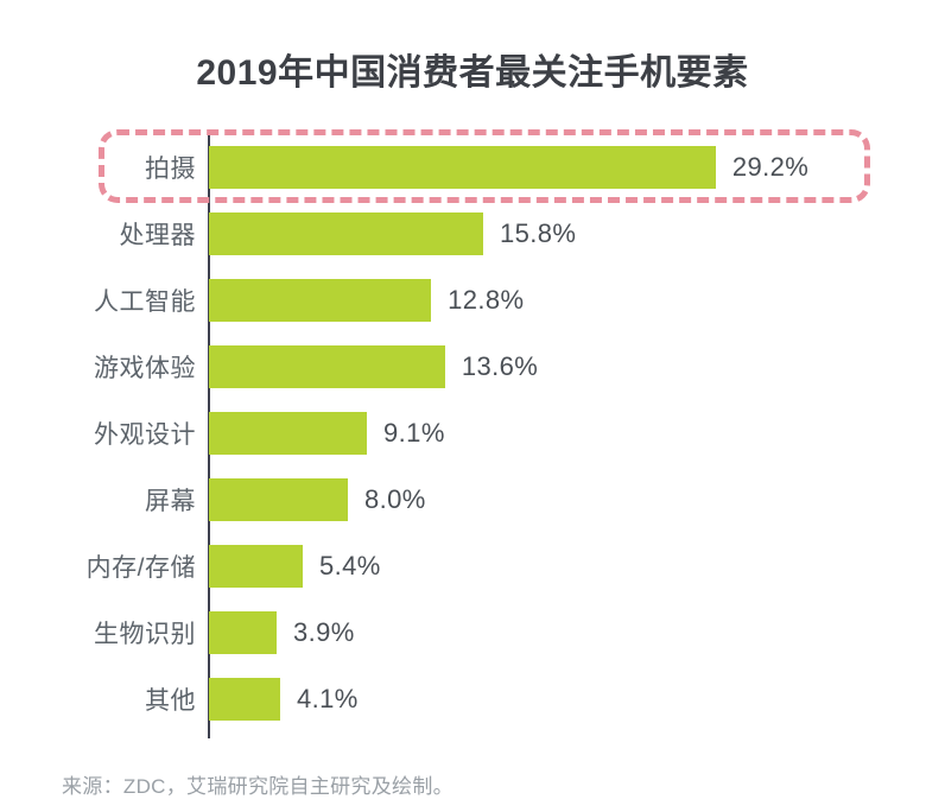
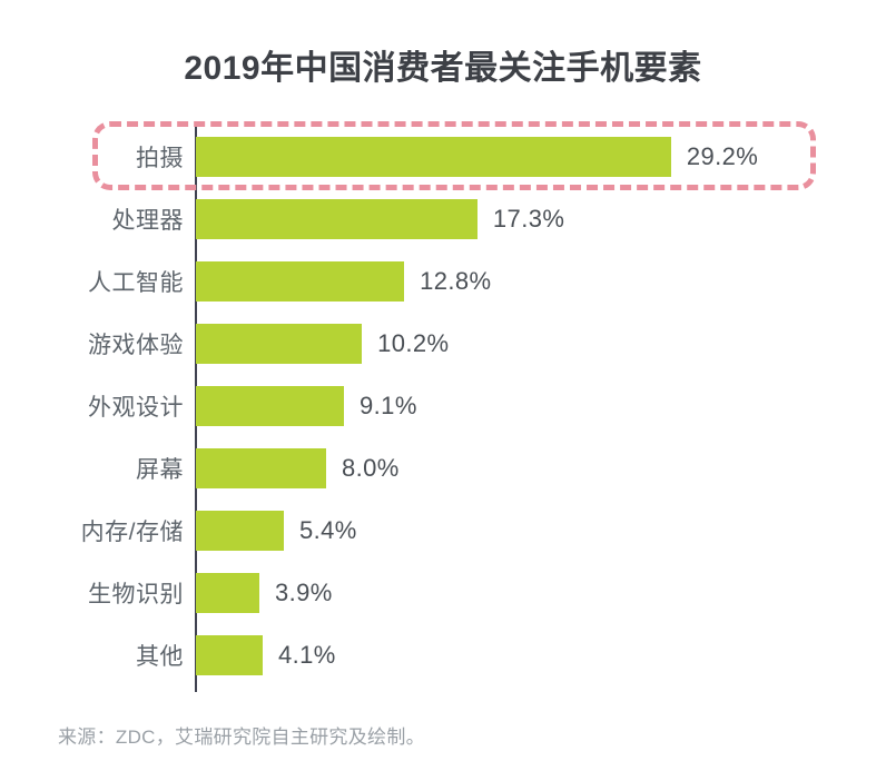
处理器: 15.8% -> 17.3%
游戏体验: 13.6% -> 10.2%
